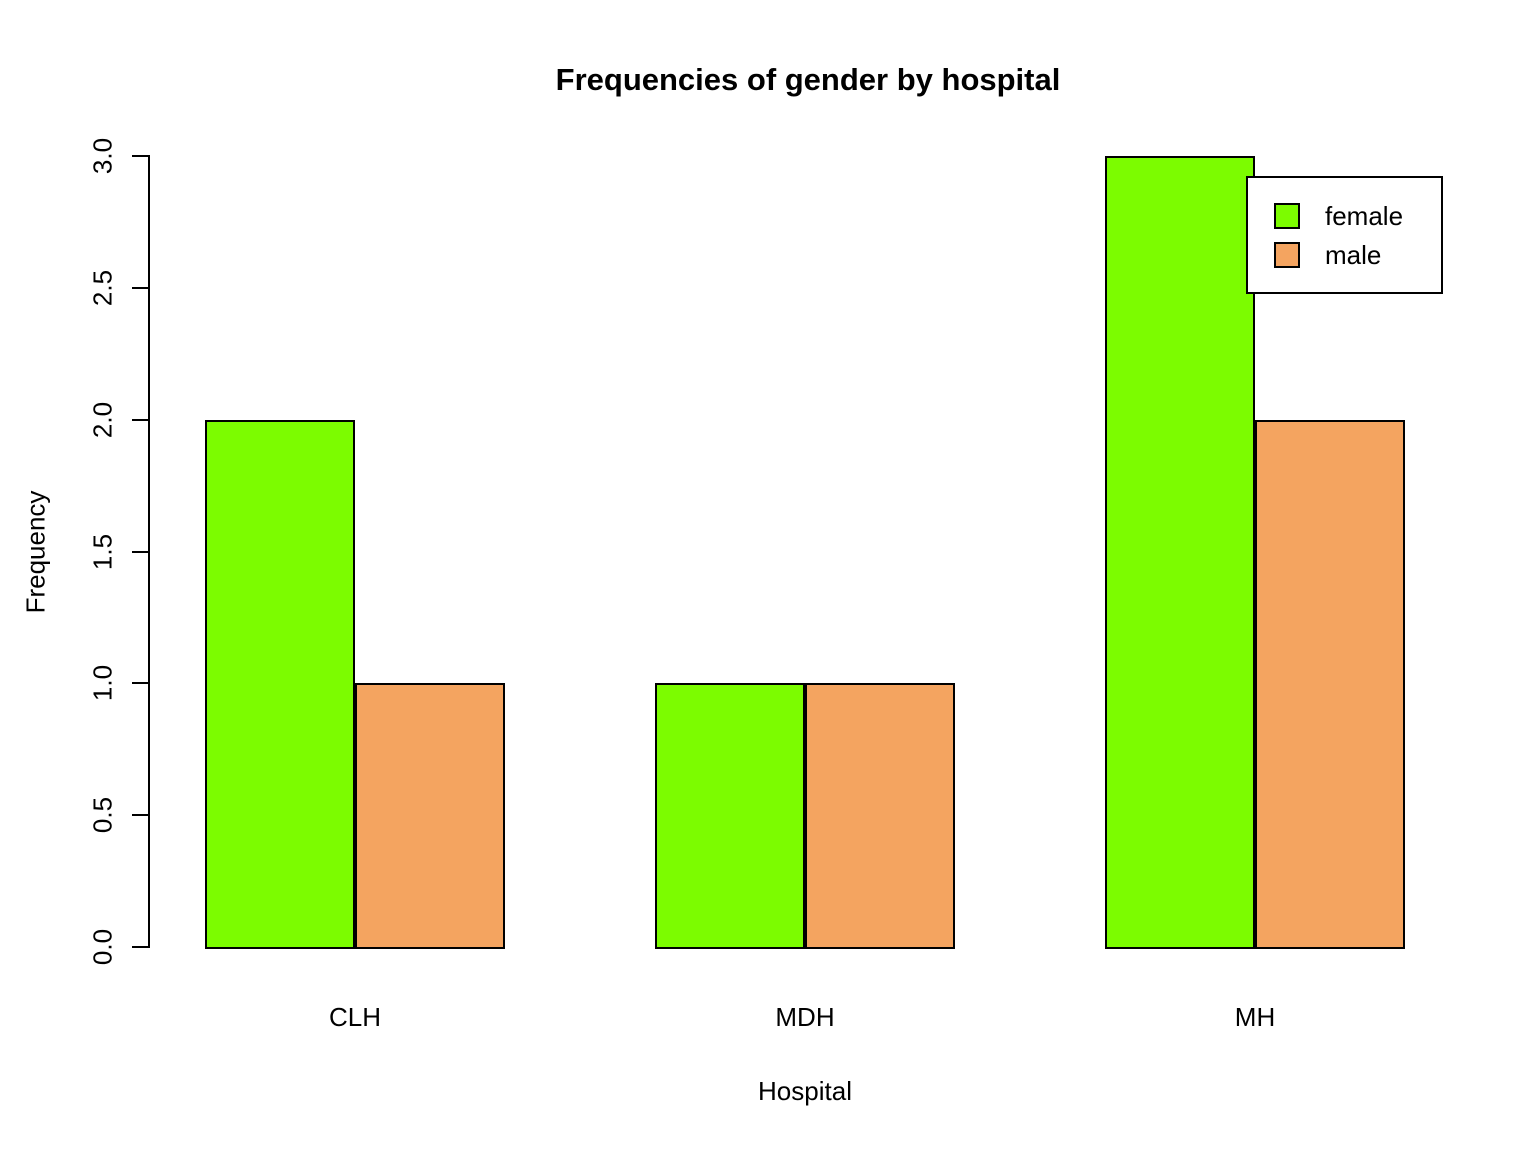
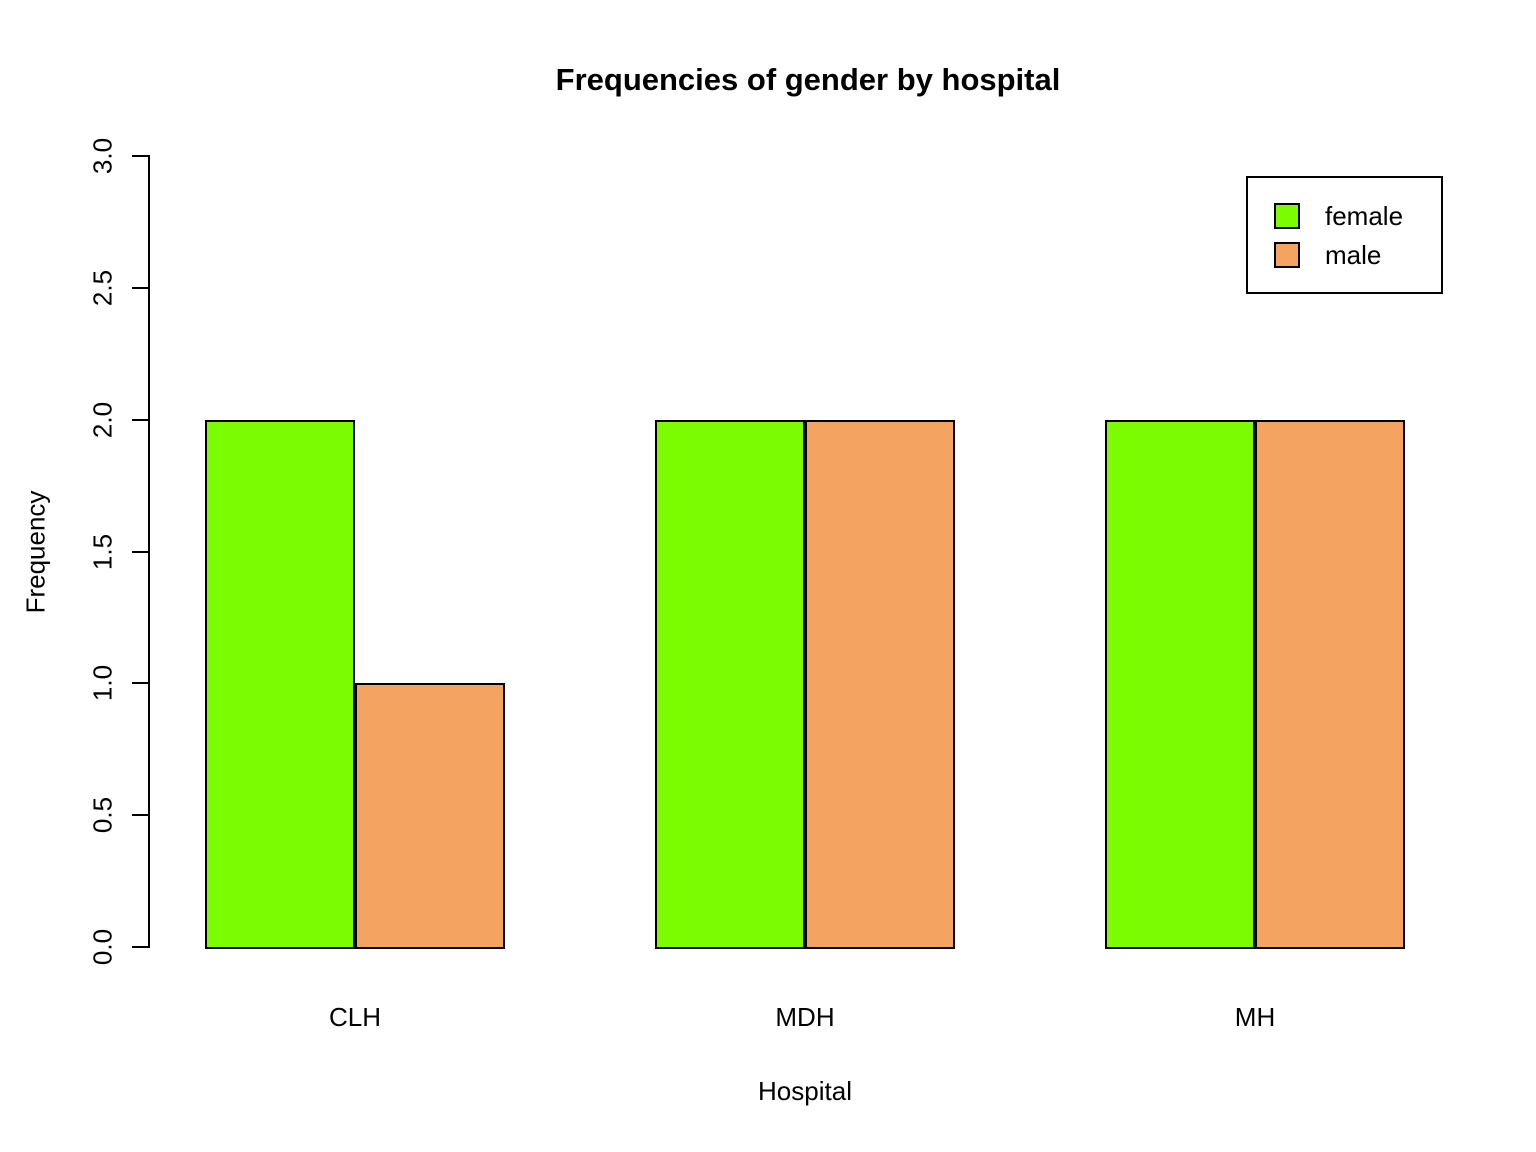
female/MDH: 1 -> 2
male/MDH: 1 -> 2
female/MH: 3 -> 2
